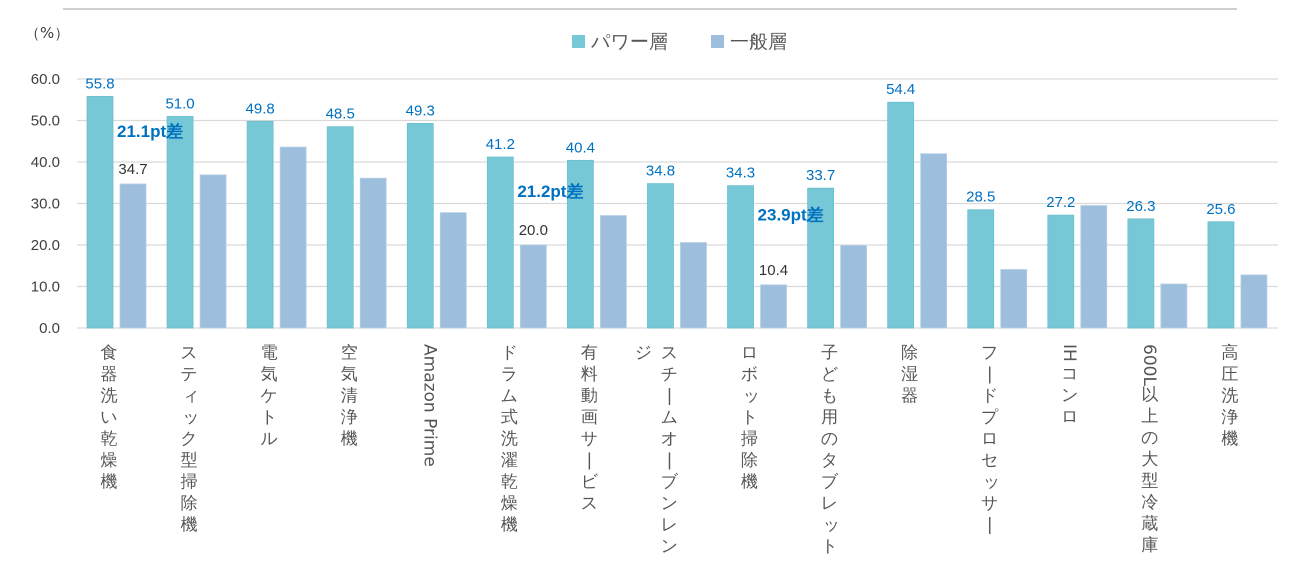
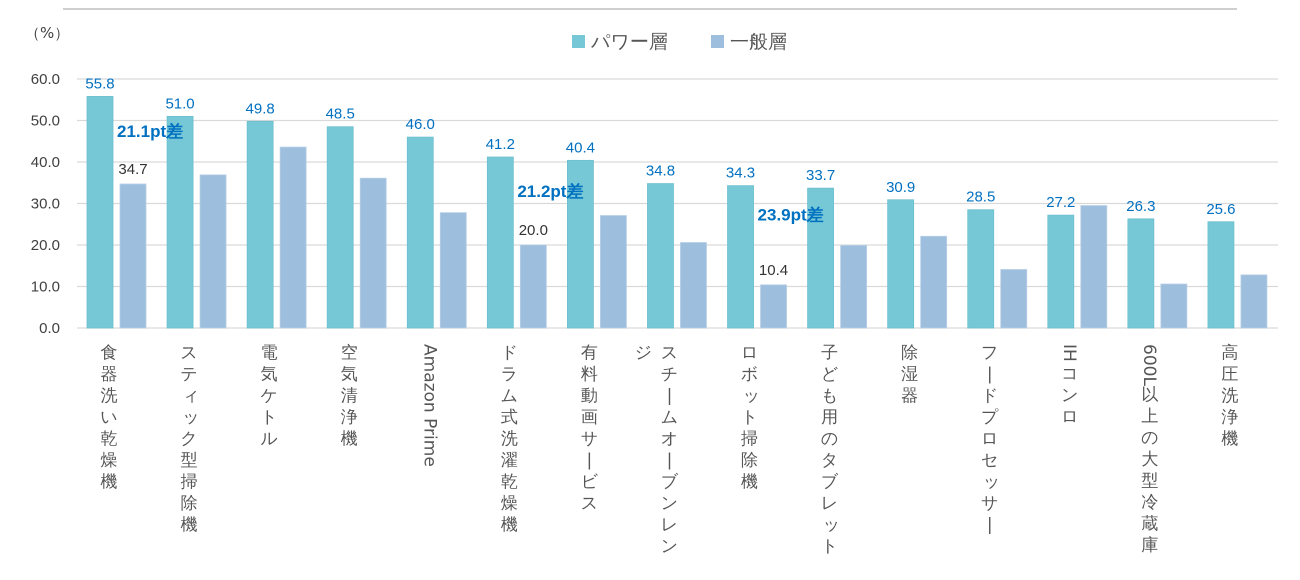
パワー層/Amazon Prime: 49.3 -> 46.0
パワー層/除湿器: 54.4 -> 30.9
一般層/除湿器: 42 -> 22
